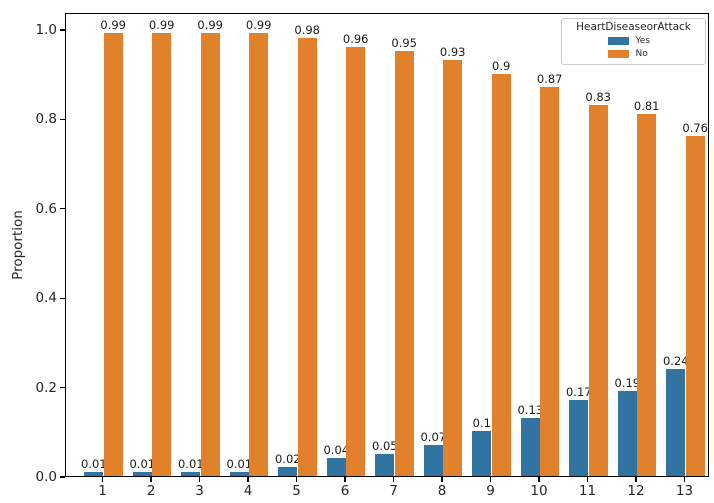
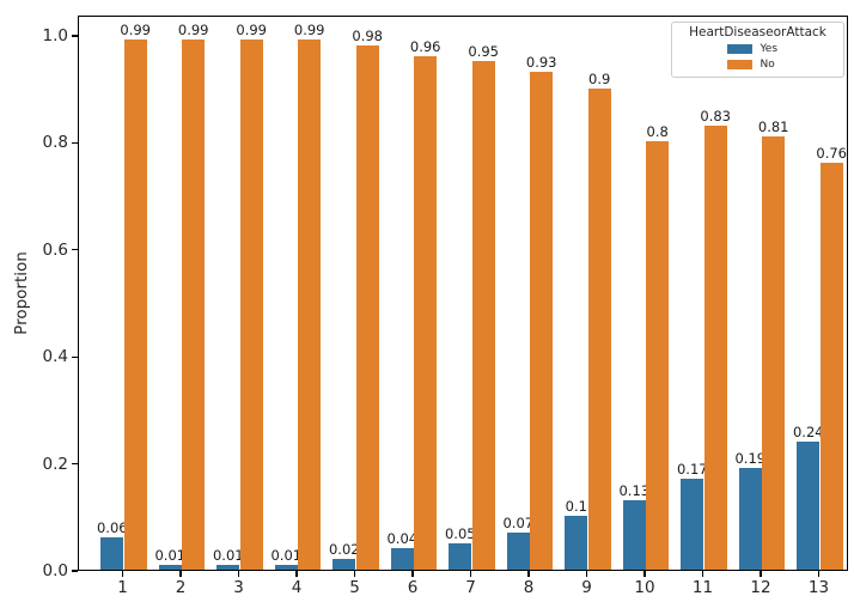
Yes/1: 0.01 -> 0.06
No/10: 0.87 -> 0.8
